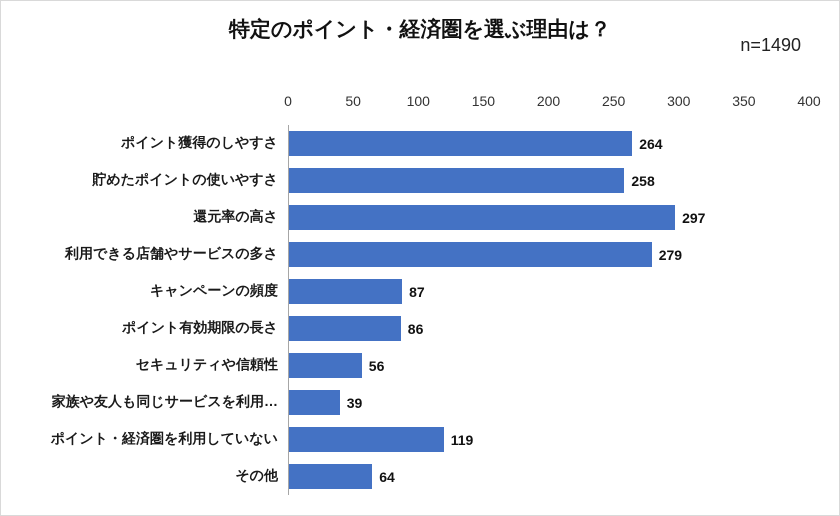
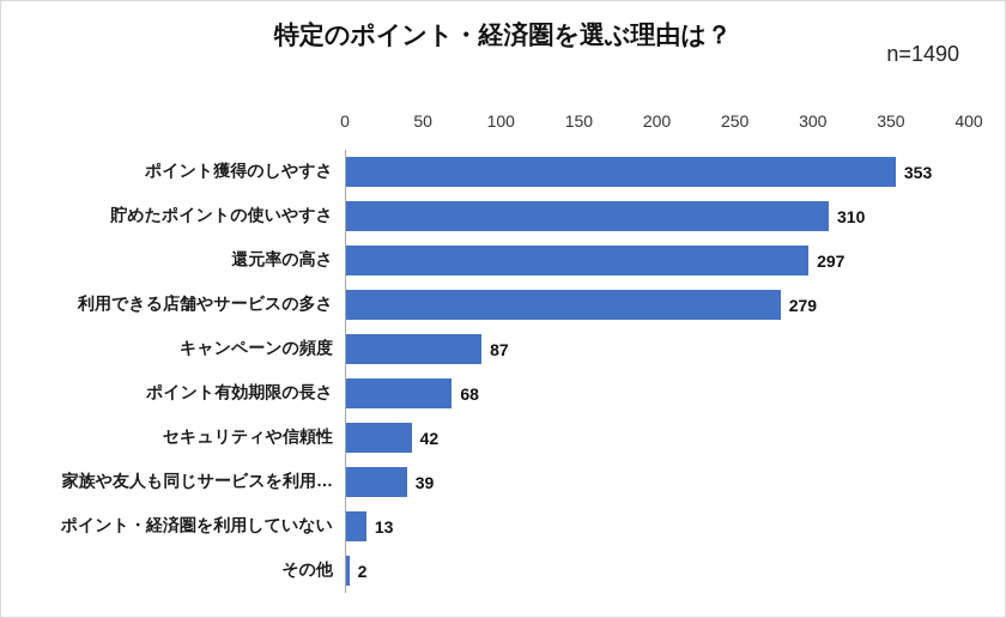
ポイント獲得のしやすさ: 264 -> 353
貯めたポイントの使いやすさ: 258 -> 310
ポイント有効期限の長さ: 86 -> 68
セキュリティや信頼性: 56 -> 42
ポイント・経済圏を利用していない: 119 -> 13
その他: 64 -> 2
